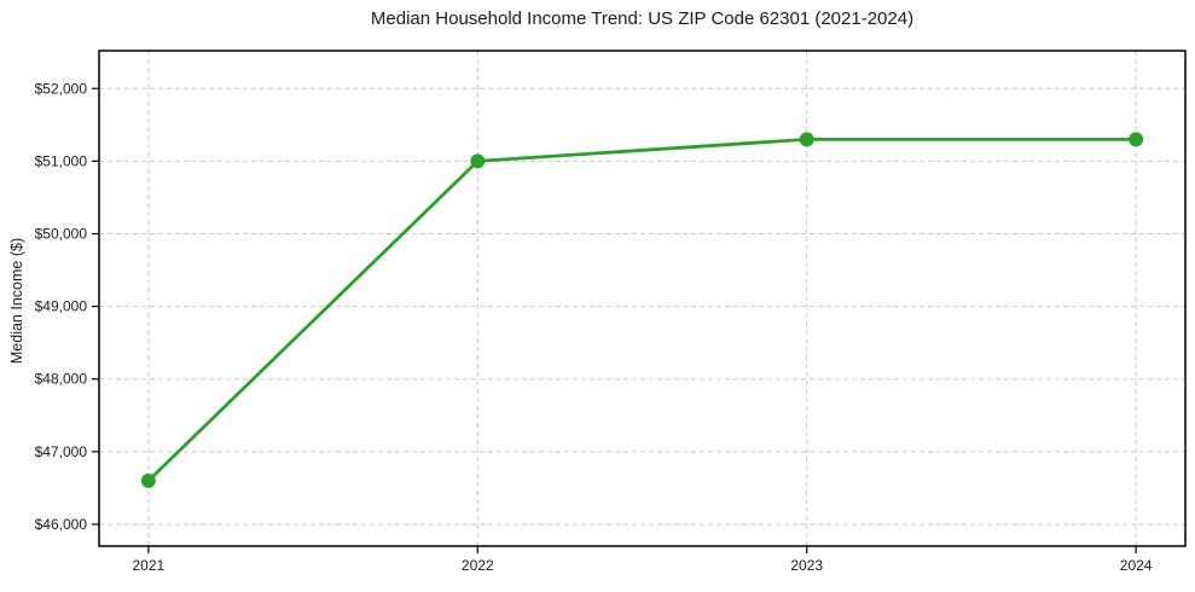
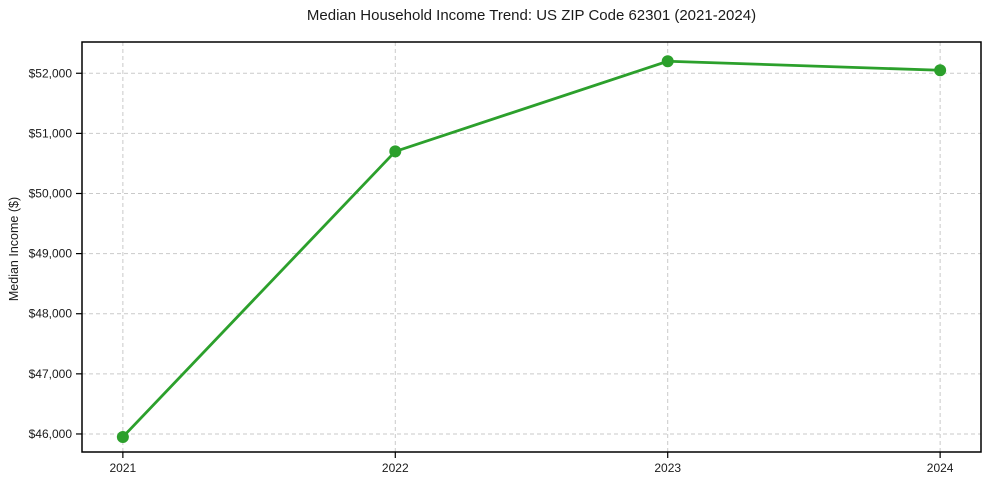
2021: $46600 -> $46000
2022: $51000 -> $50700
2023: $51300 -> $52200
2024: $51300 -> $52000
